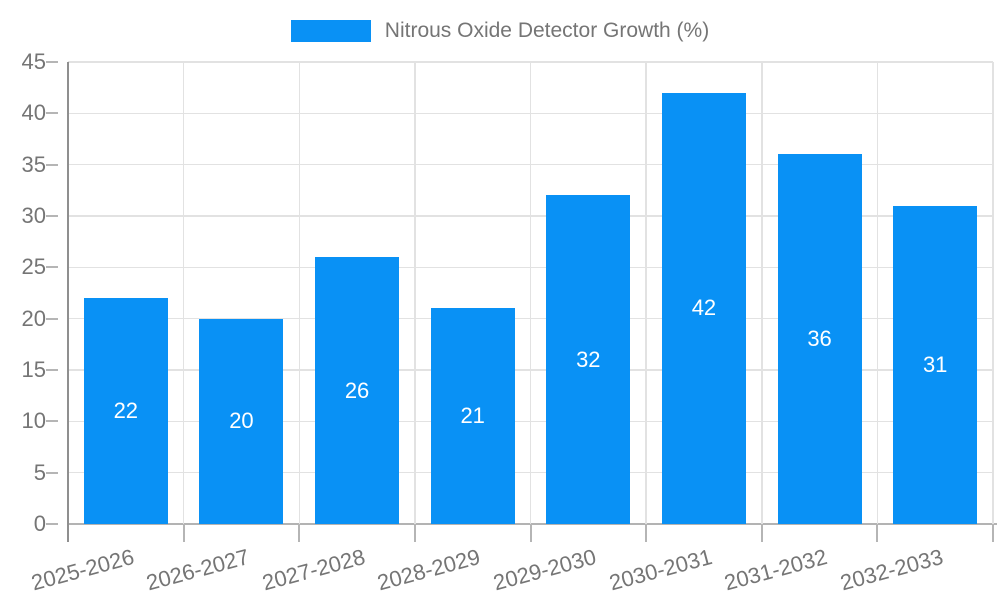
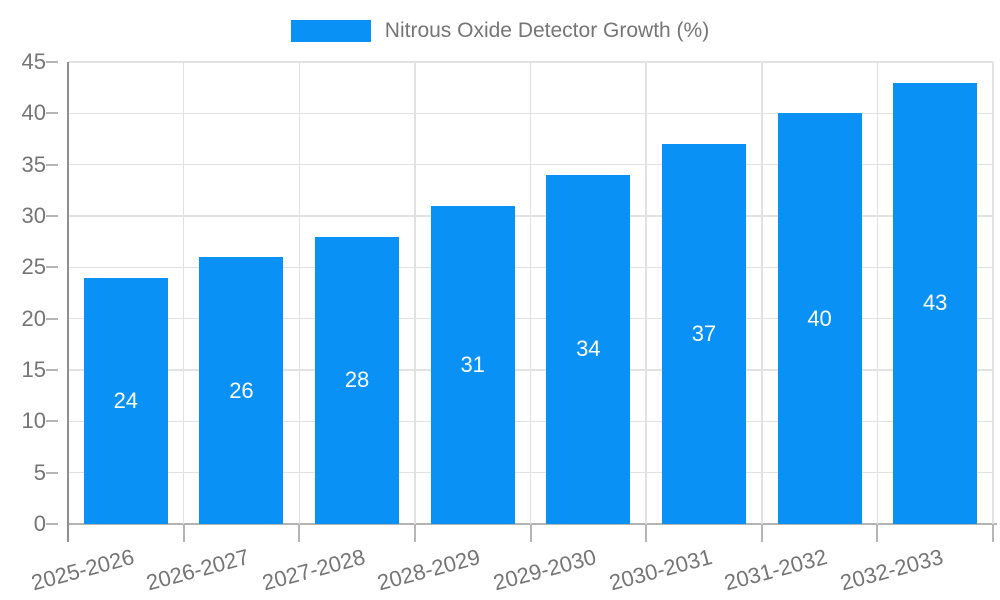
2025-2026: 22 -> 24
2026-2027: 20 -> 26
2027-2028: 26 -> 28
2028-2029: 21 -> 31
2029-2030: 32 -> 34
2030-2031: 42 -> 37
2031-2032: 36 -> 40
2032-2033: 31 -> 43
